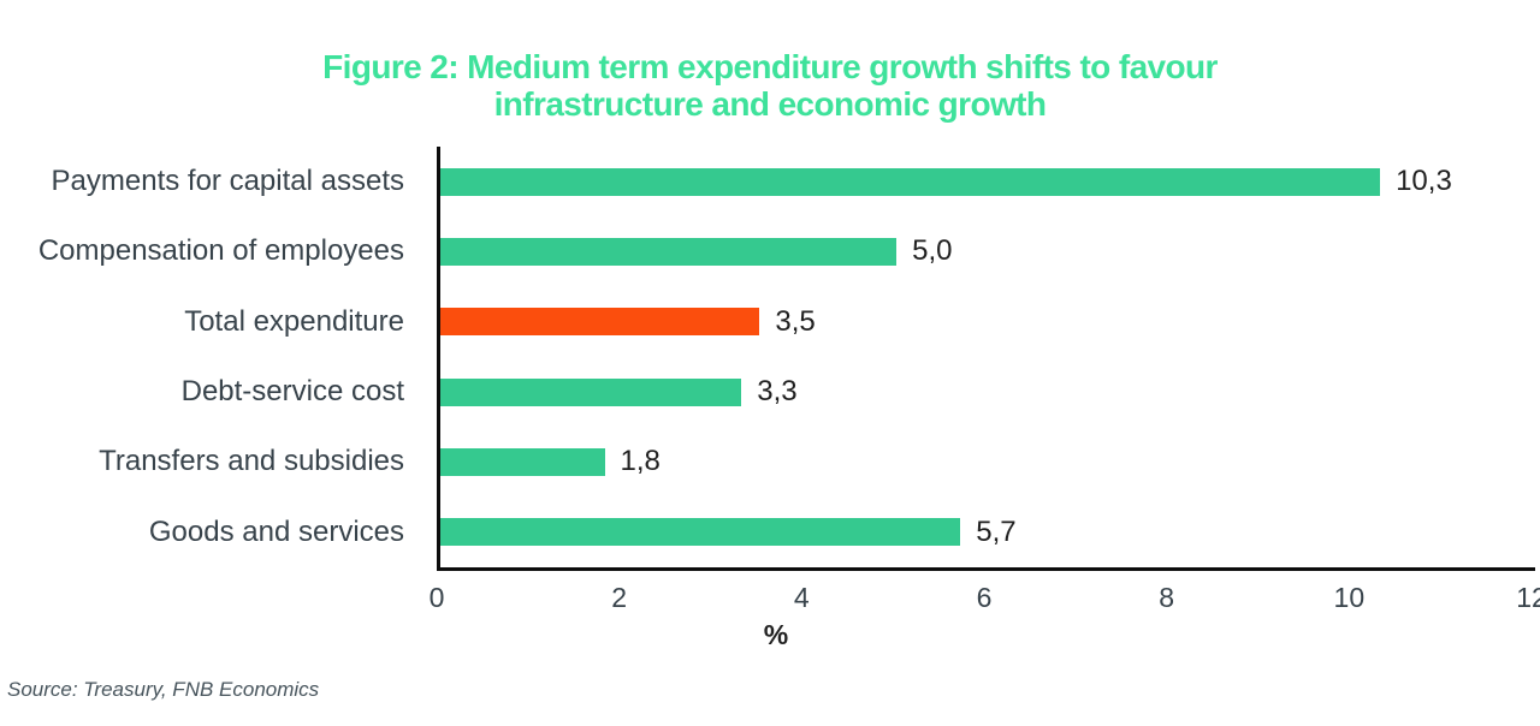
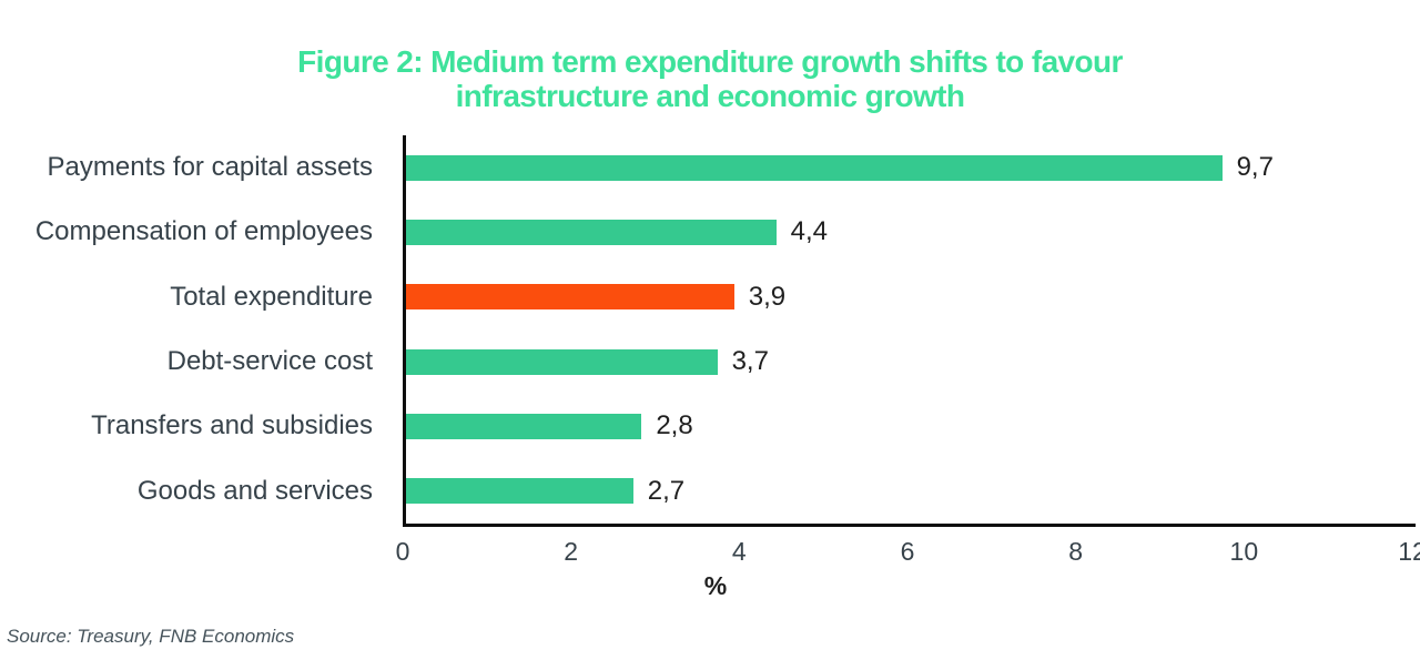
Payments for capital assets: 10,3 -> 9,7
Compensation of employees: 5,0 -> 4,4
Total expenditure: 3,5 -> 3,9
Debt-service cost: 3,3 -> 3,7
Transfers and subsidies: 1,8 -> 2,8
Goods and services: 5,7 -> 2,7
